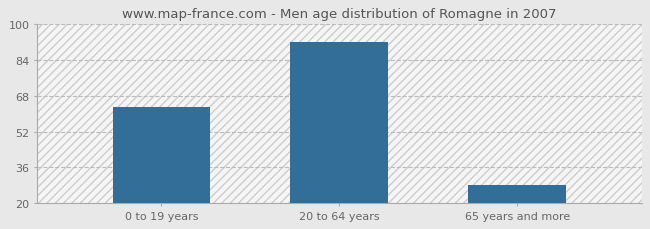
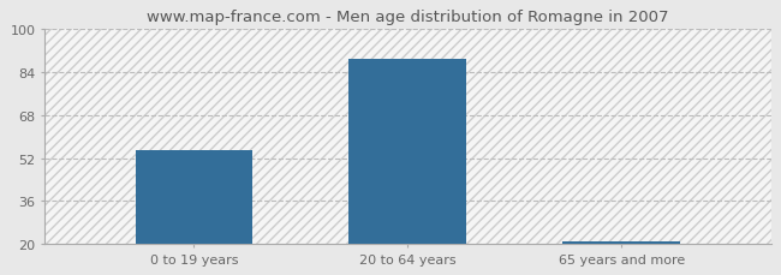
0 to 19 years: 63 -> 55
20 to 64 years: 92 -> 89
65 years and more: 28 -> 21
